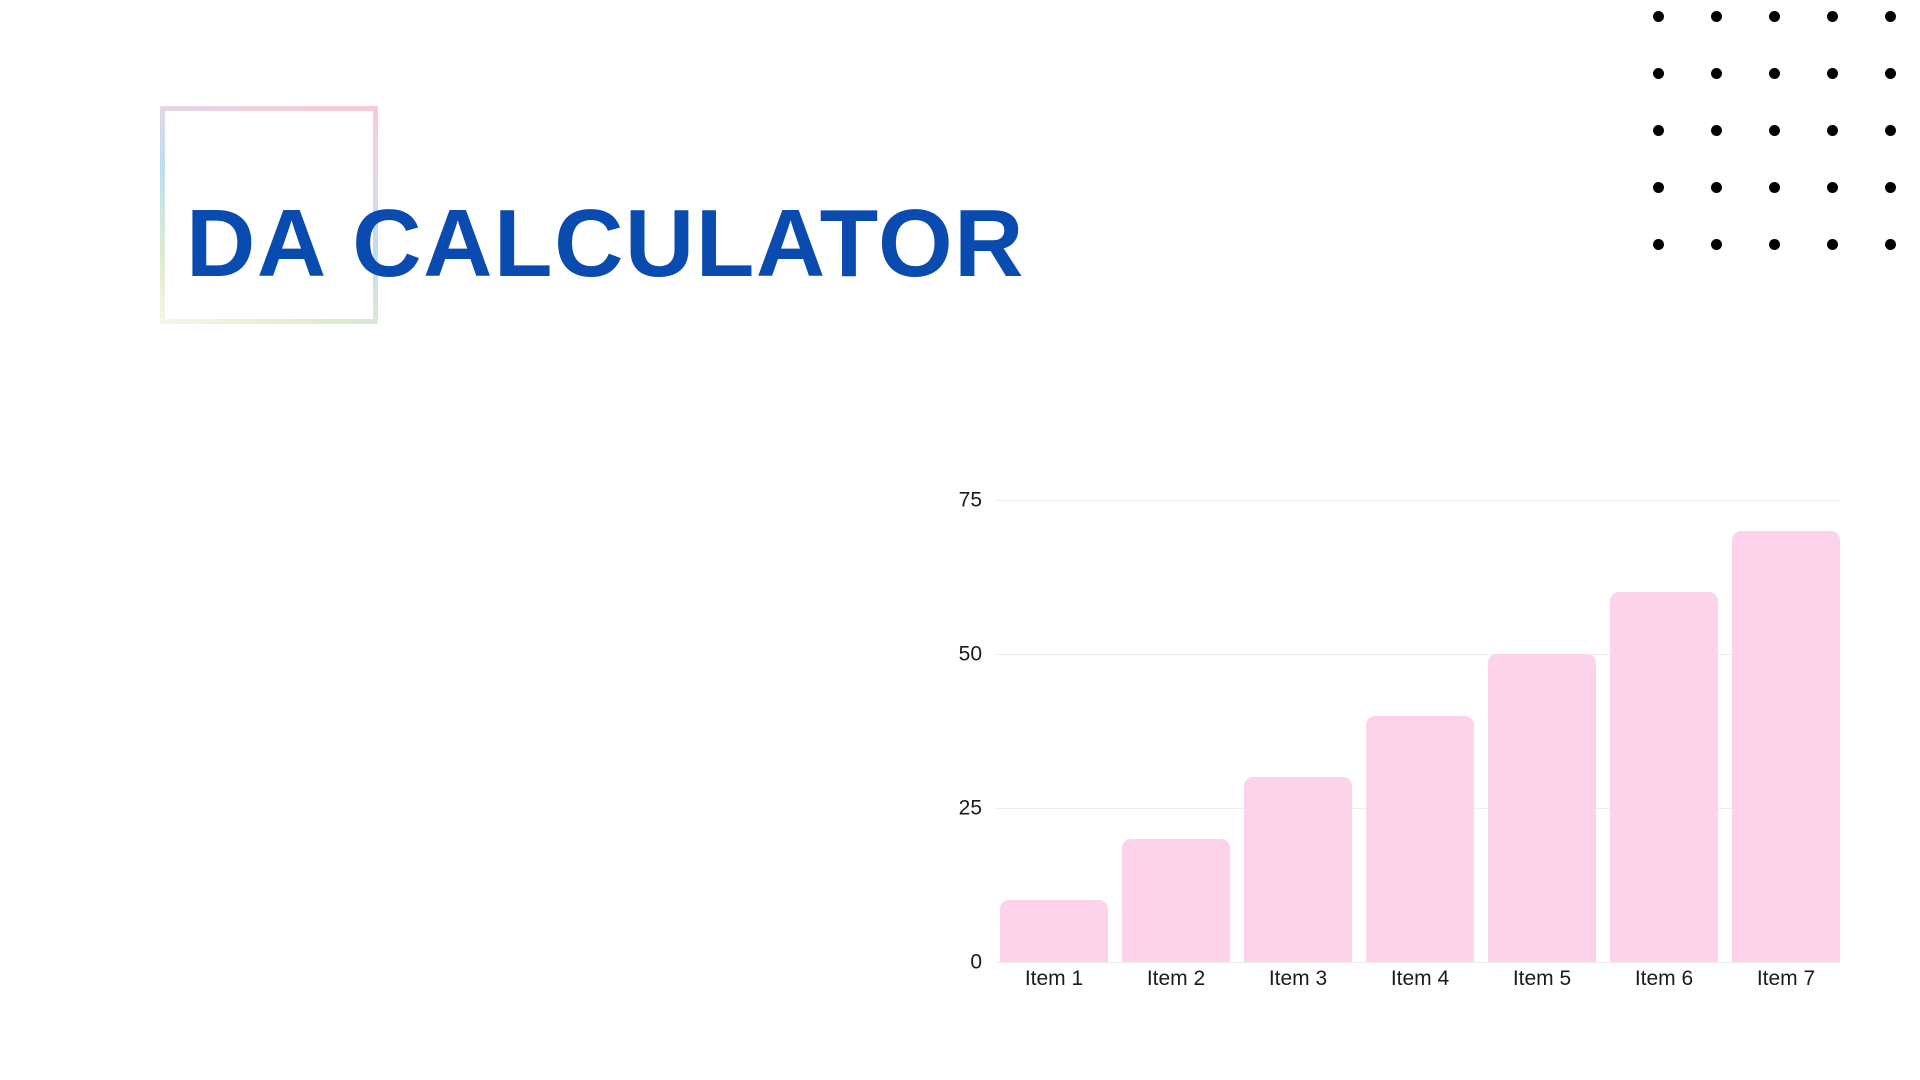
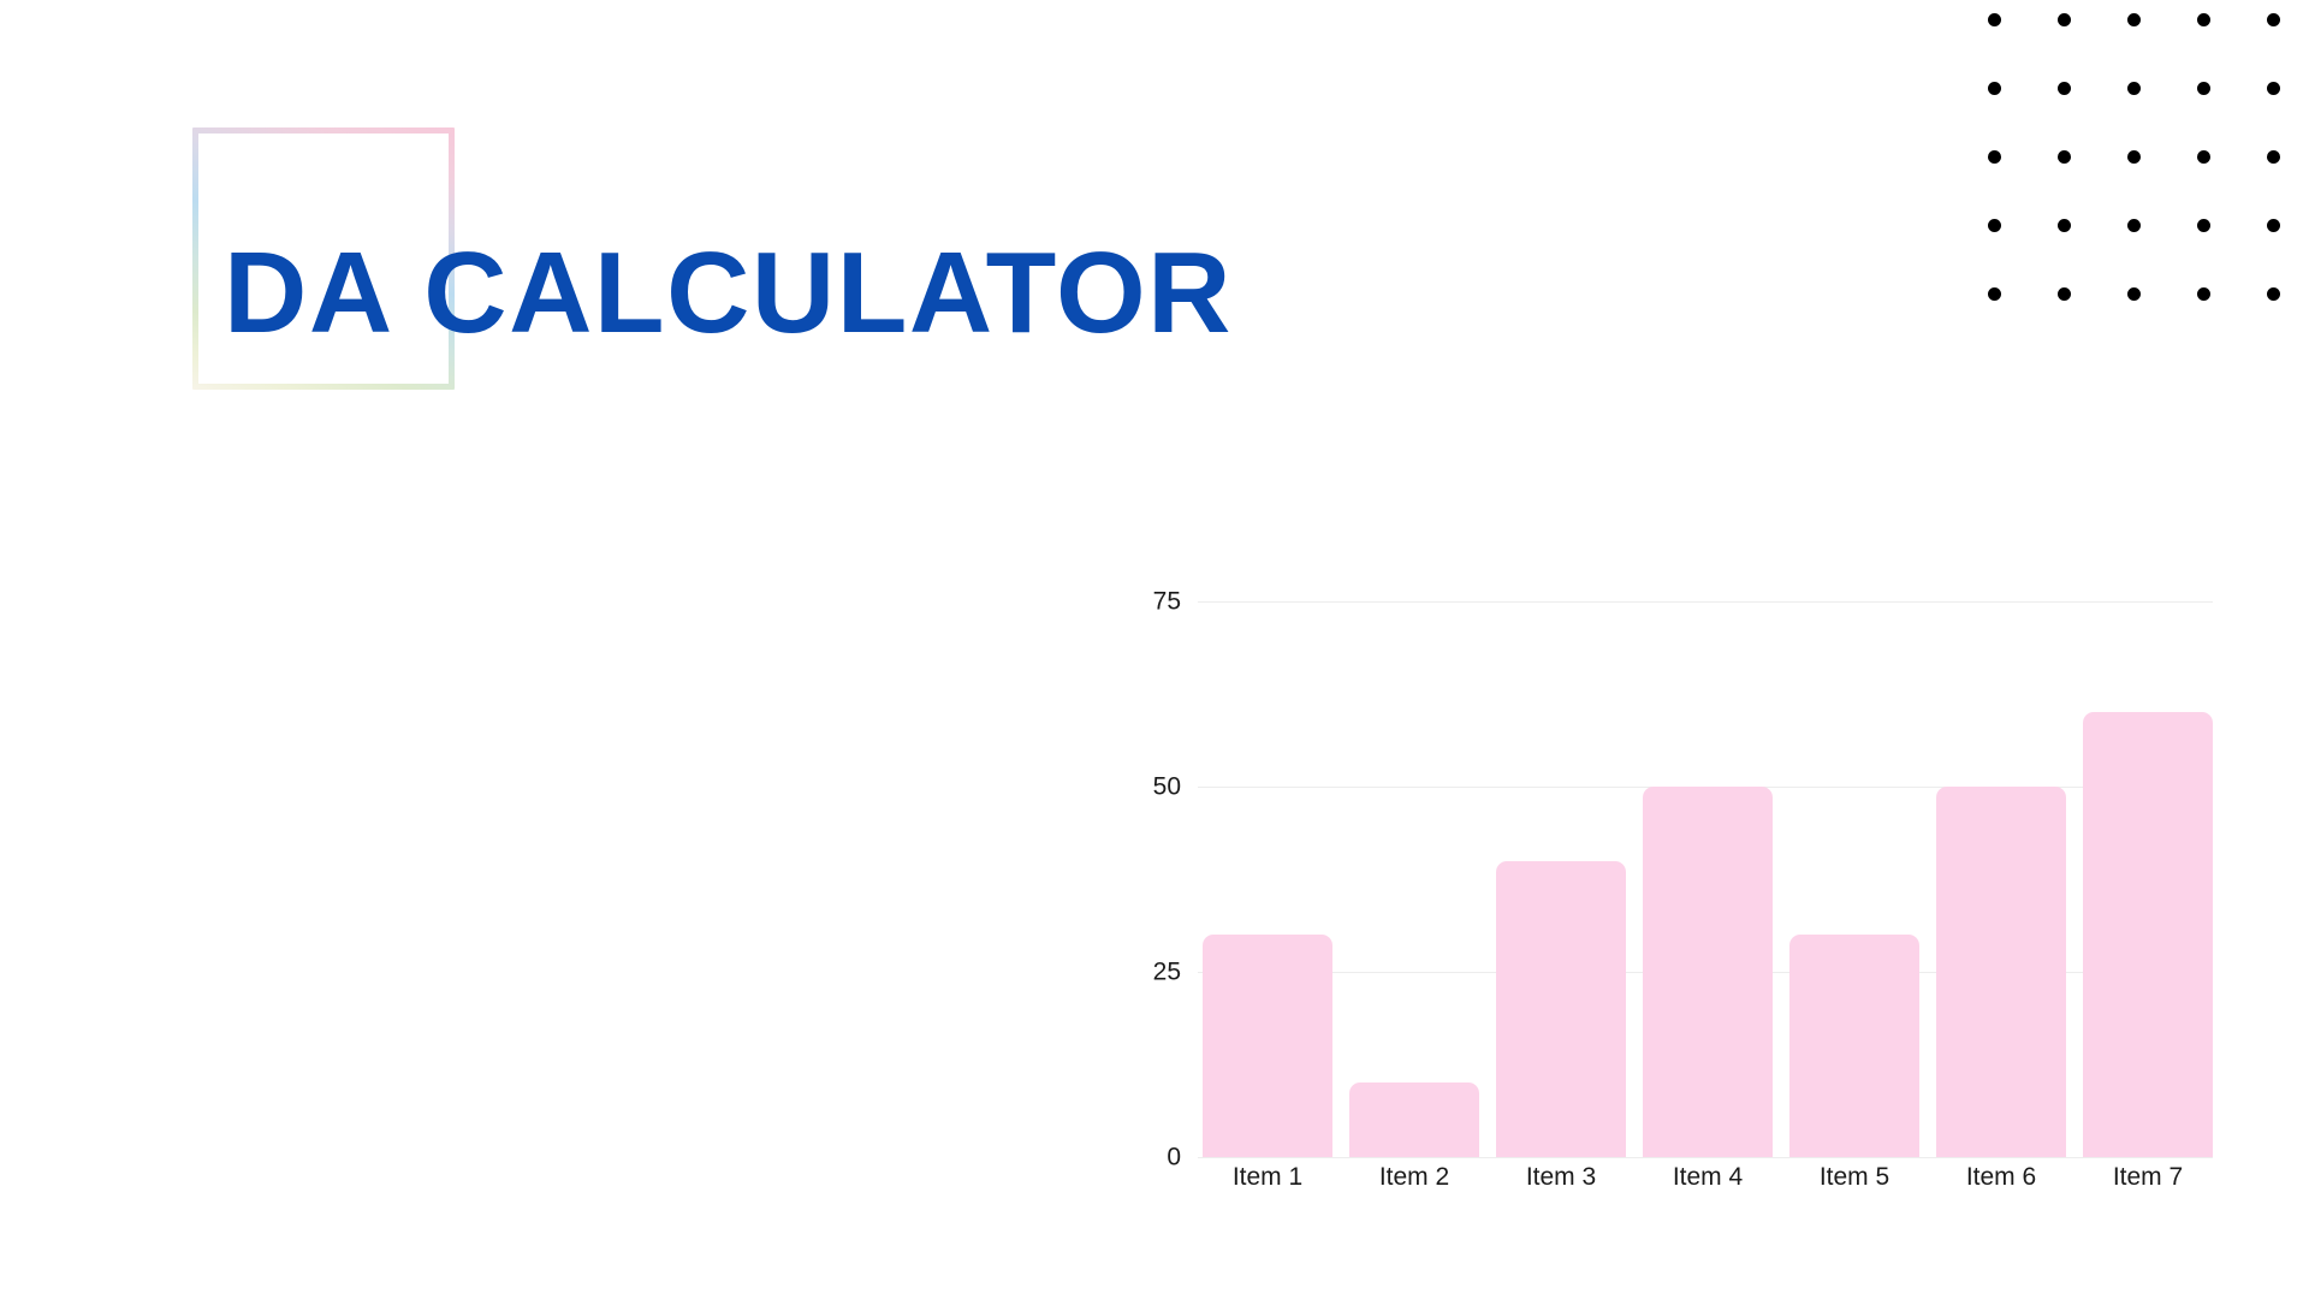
Item 1: 10 -> 30
Item 2: 20 -> 10
Item 3: 30 -> 40
Item 4: 40 -> 50
Item 5: 50 -> 30
Item 6: 60 -> 50
Item 7: 70 -> 60
